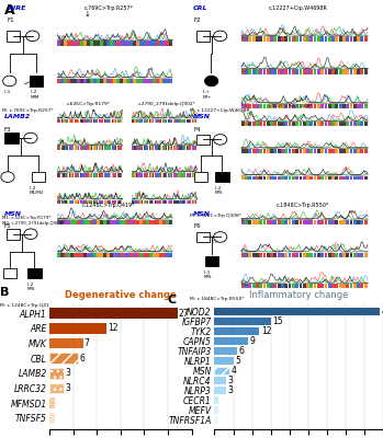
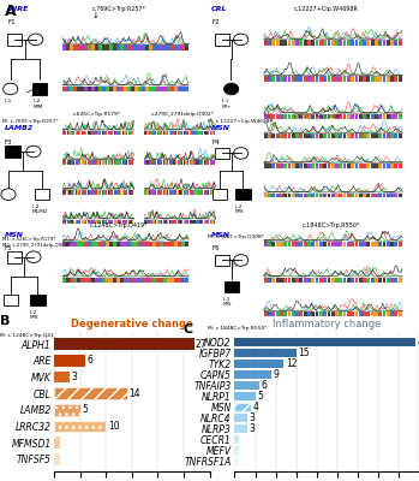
Degenerative change/ARE: 12 -> 6
Degenerative change/MVK: 7 -> 3
Degenerative change/CBL: 6 -> 14
Degenerative change/LAMB2: 3 -> 5
Degenerative change/LRRC32: 3 -> 10
